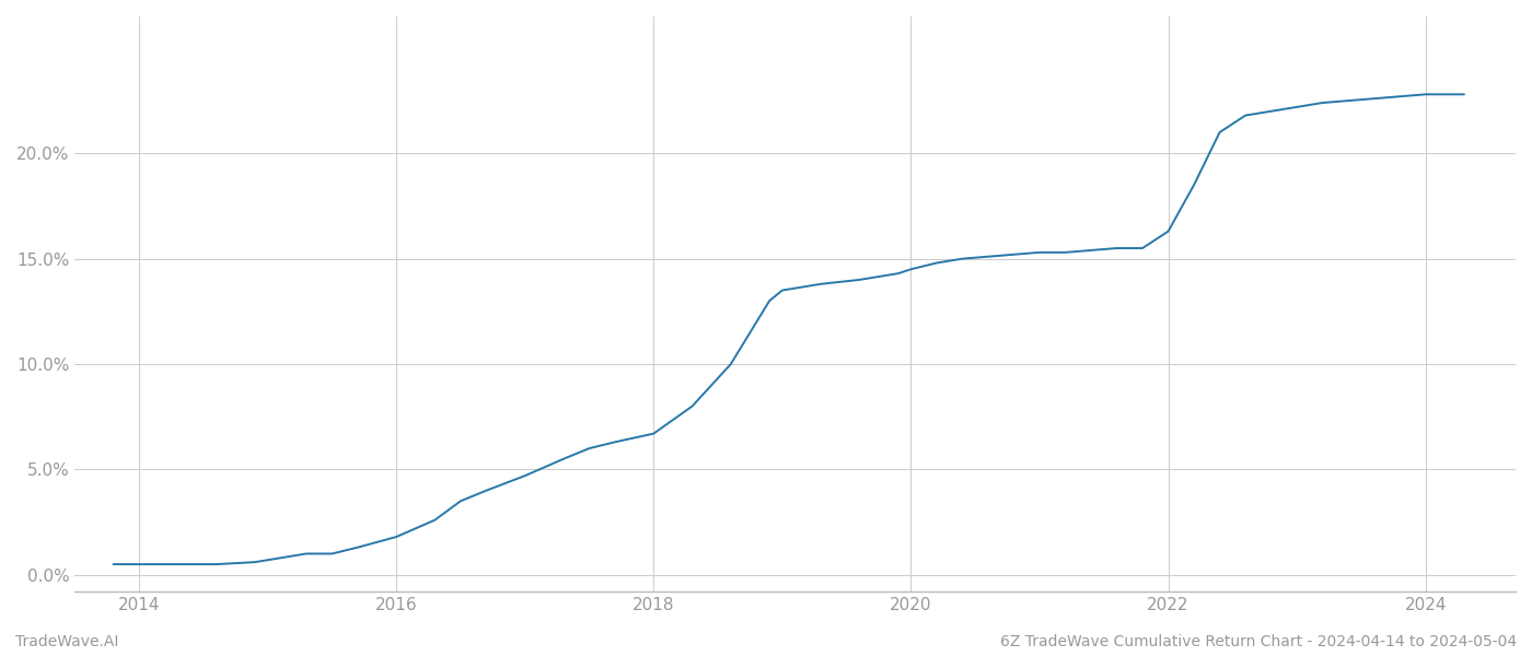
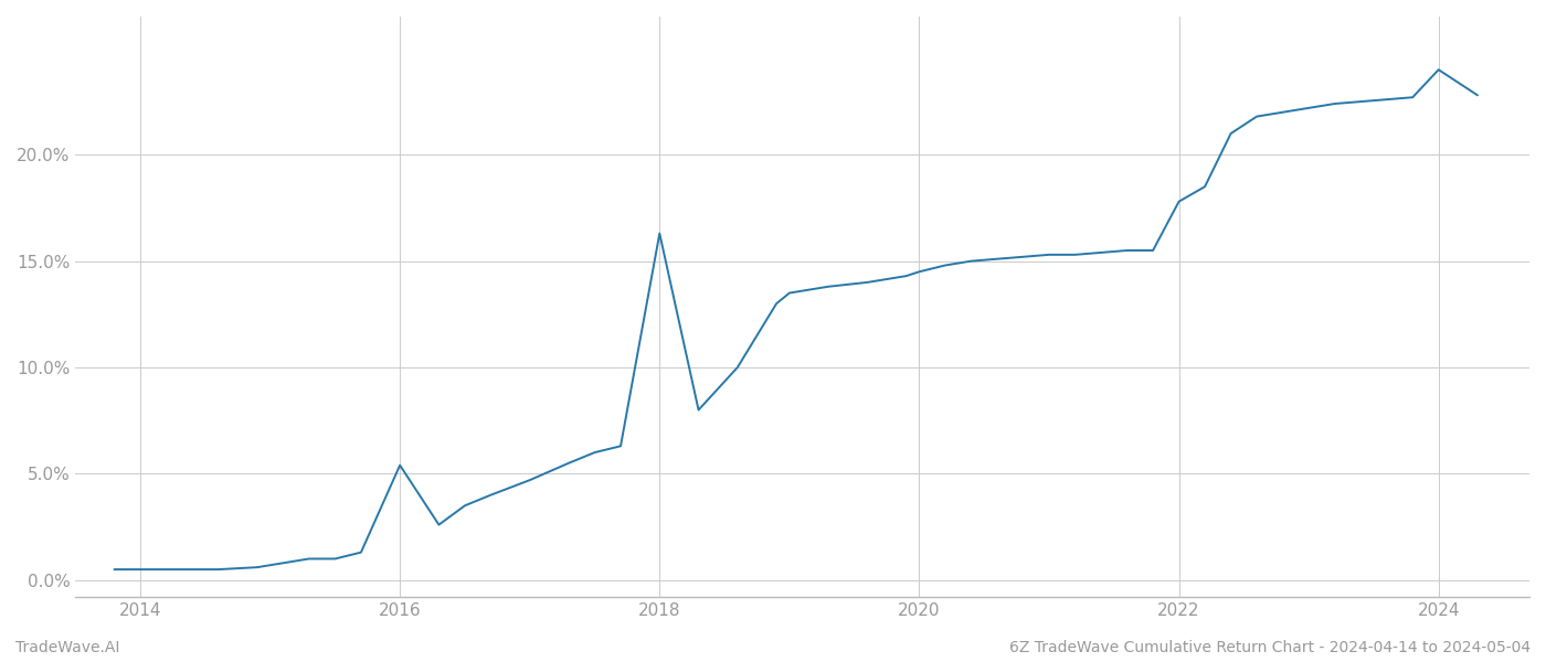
2016: 1.8% -> 5.4%
2018: 6.7% -> 16.3%
2022: 16.3% -> 17.8%
2024: 22.8% -> 24.0%
